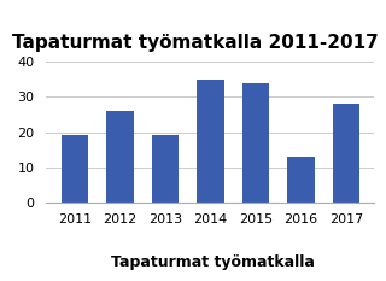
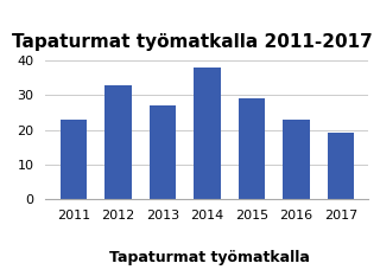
2011: 19 -> 23
2012: 26 -> 33
2013: 19 -> 27
2014: 35 -> 38
2015: 34 -> 29
2016: 13 -> 23
2017: 28 -> 19
